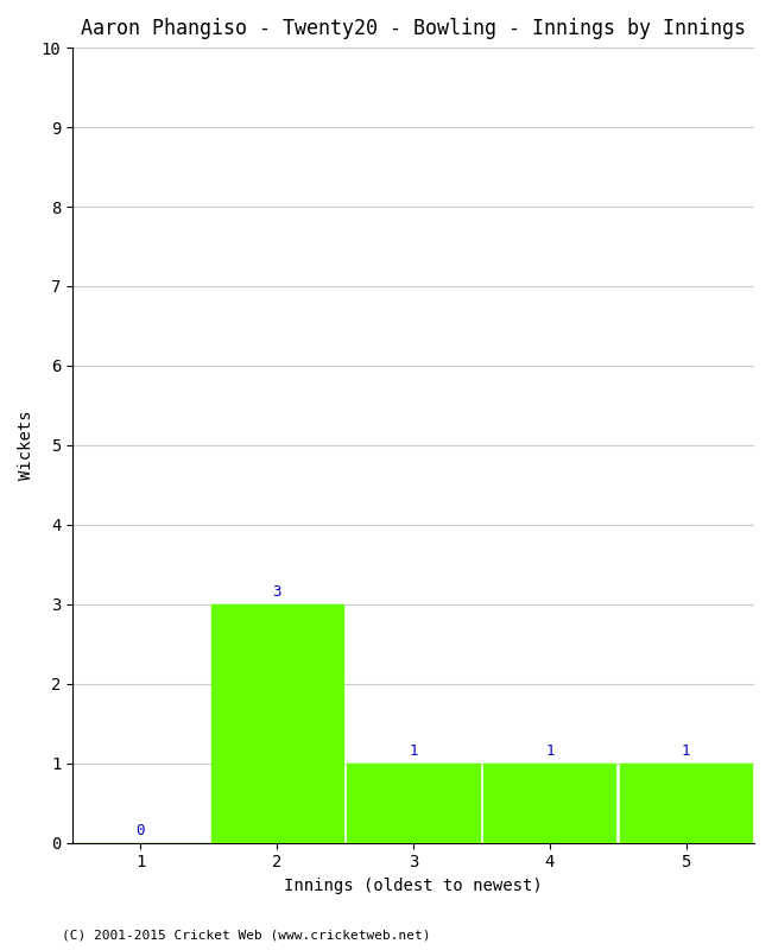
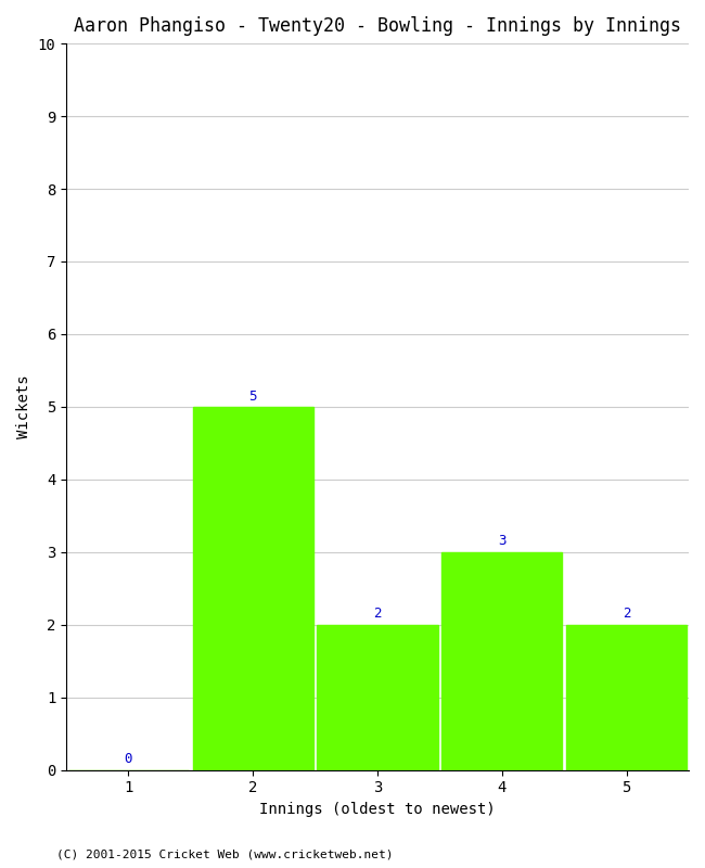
2: 3 -> 5
3: 1 -> 2
4: 1 -> 3
5: 1 -> 2
